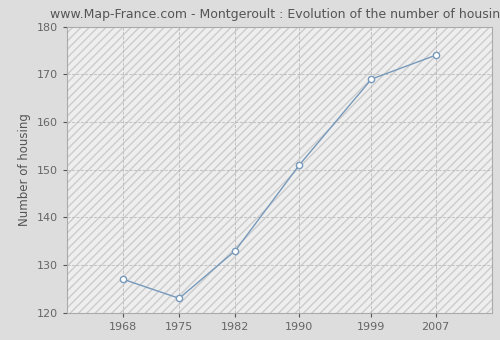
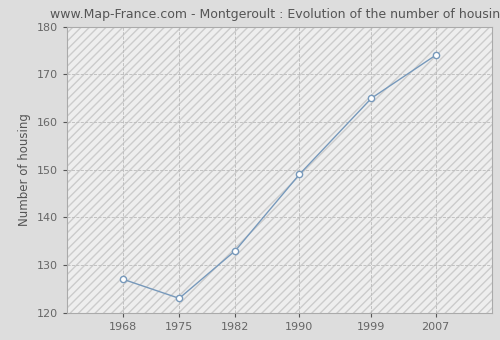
1990: 151 -> 149
1999: 169 -> 165
